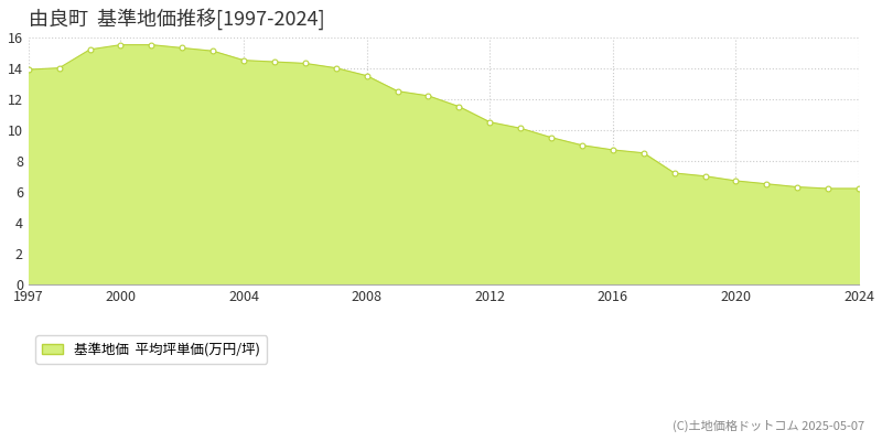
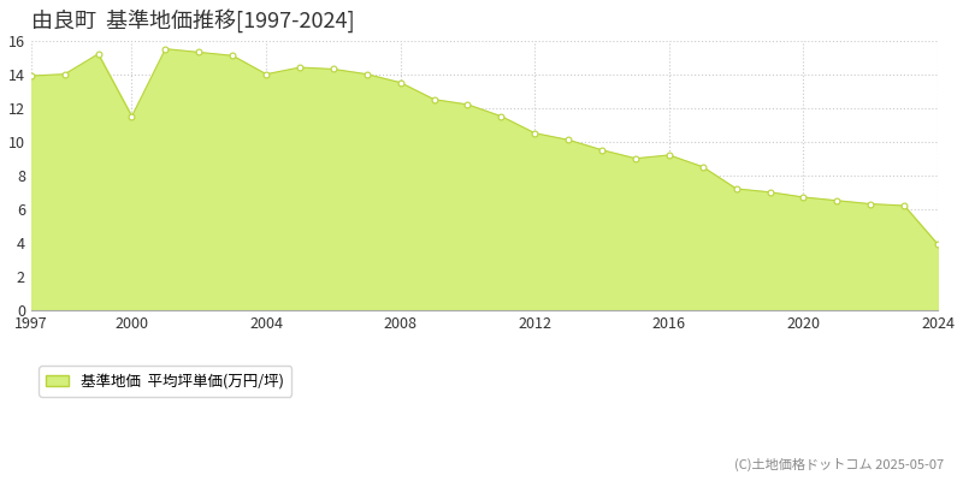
2000: 15.5 -> 11.5
2004: 14.5 -> 14.0
2016: 8.7 -> 9.2
2024: 6.2 -> 3.9
